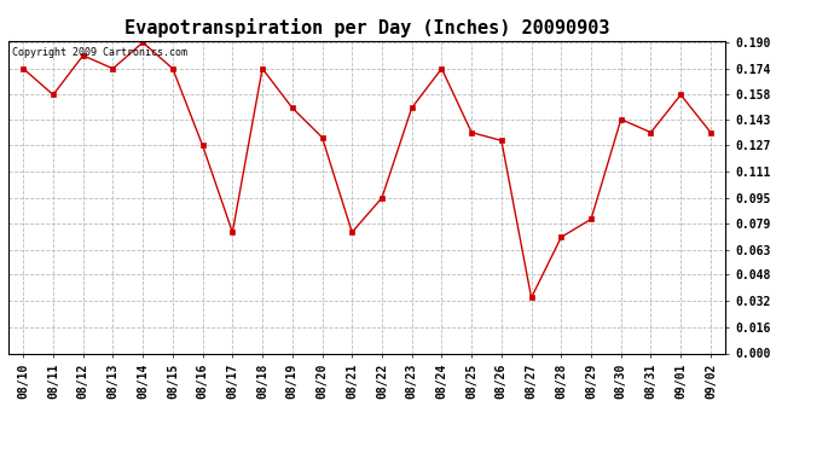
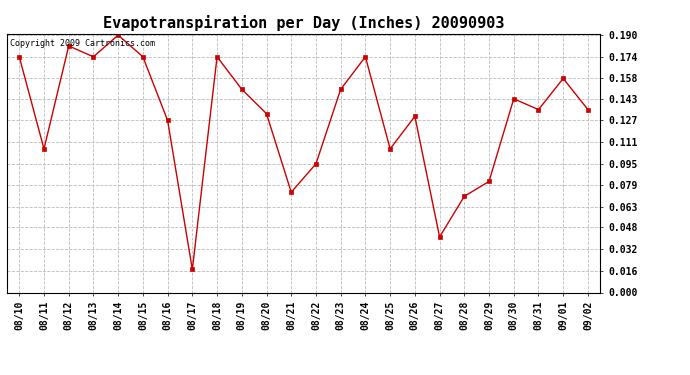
08/11: 0.158 -> 0.106
08/17: 0.074 -> 0.017
08/25: 0.135 -> 0.106
08/27: 0.034 -> 0.041
